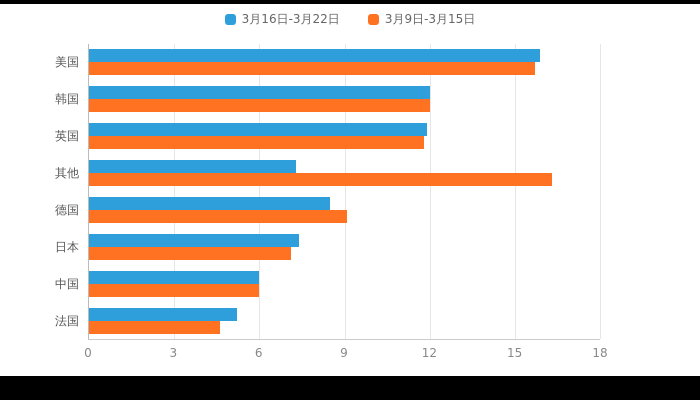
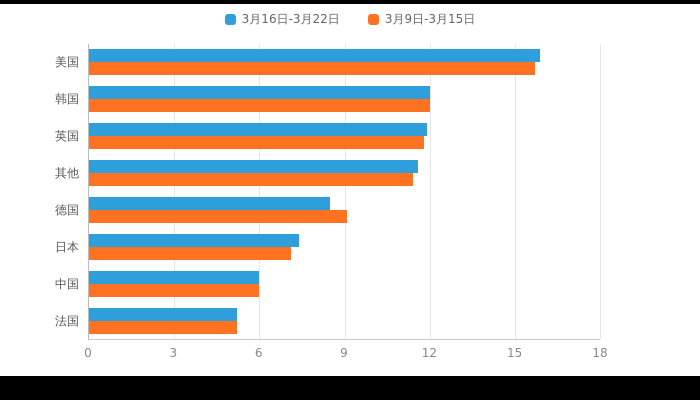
3月16日-3月22日/其他: 7.3 -> 11.6
3月9日-3月15日/其他: 16.3 -> 11.4
3月9日-3月15日/法国: 4.6 -> 5.2
